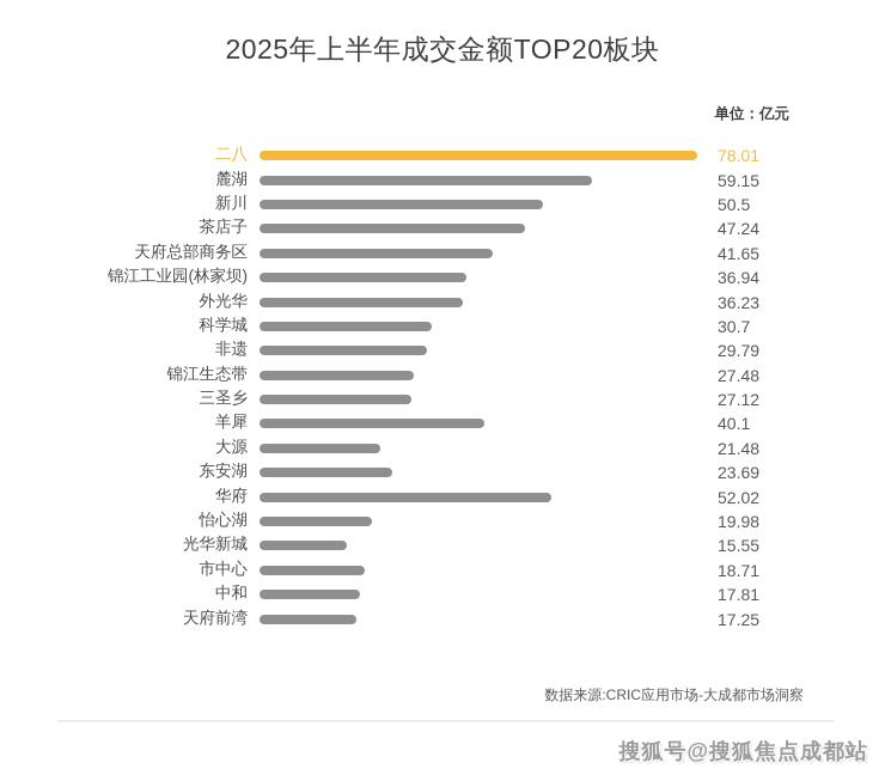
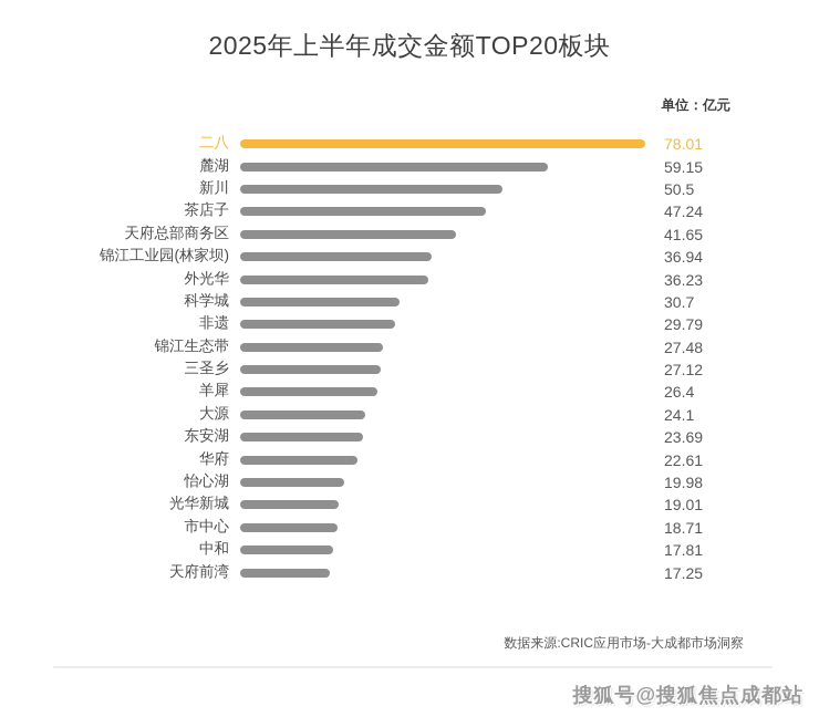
羊犀: 40.1 -> 26.4
大源: 21.48 -> 24.1
华府: 52.02 -> 22.61
光华新城: 15.55 -> 19.01
